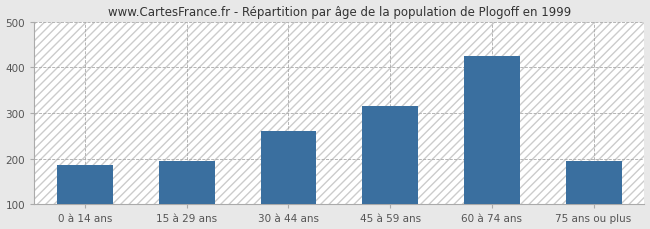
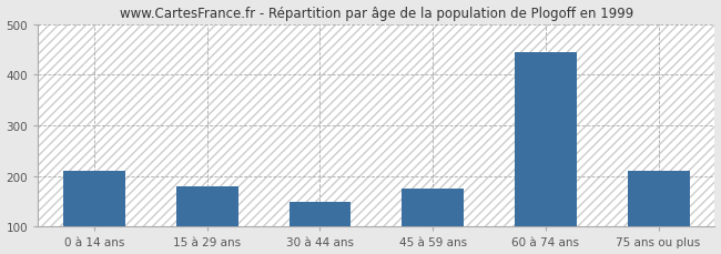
0 à 14 ans: 187 -> 210
15 à 29 ans: 196 -> 180
30 à 44 ans: 260 -> 150
45 à 59 ans: 315 -> 175
60 à 74 ans: 424 -> 445
75 ans ou plus: 196 -> 210
